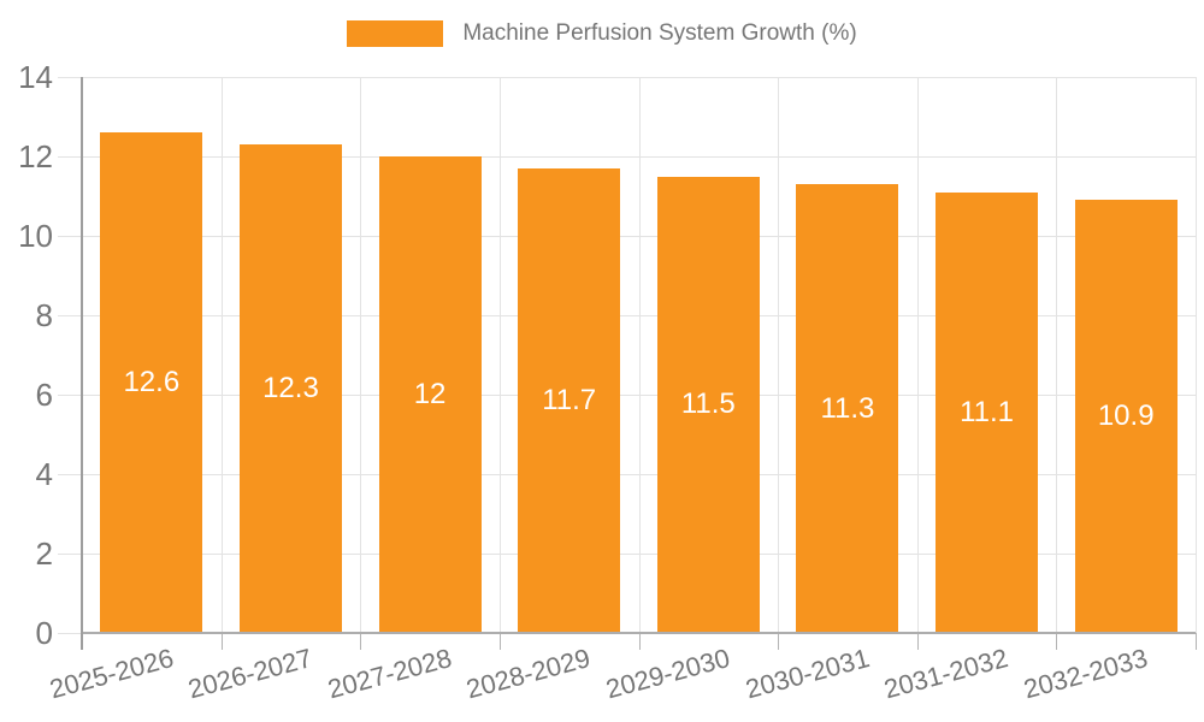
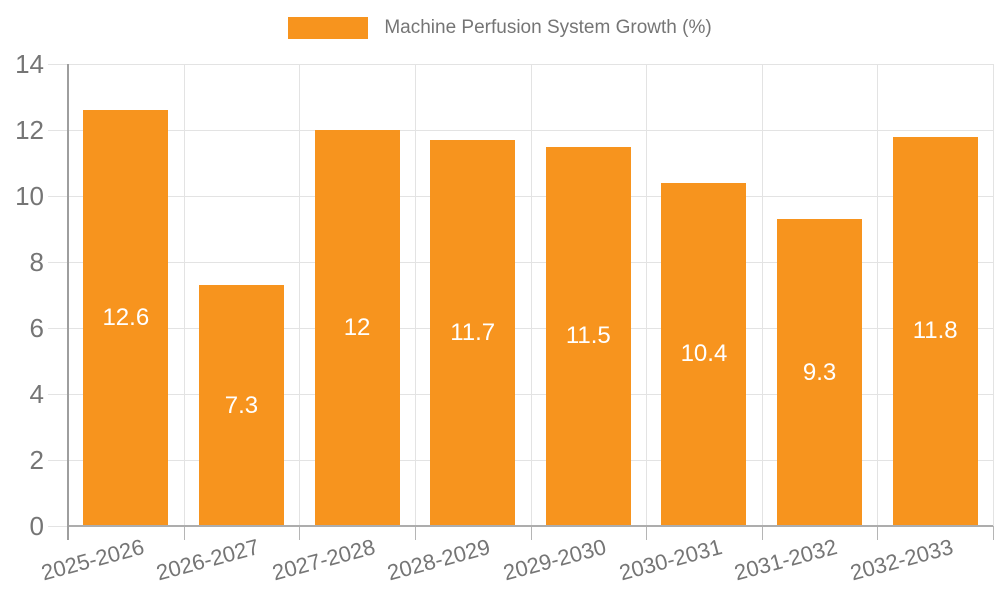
2026-2027: 12.3 -> 7.3
2030-2031: 11.3 -> 10.4
2031-2032: 11.1 -> 9.3
2032-2033: 10.9 -> 11.8
